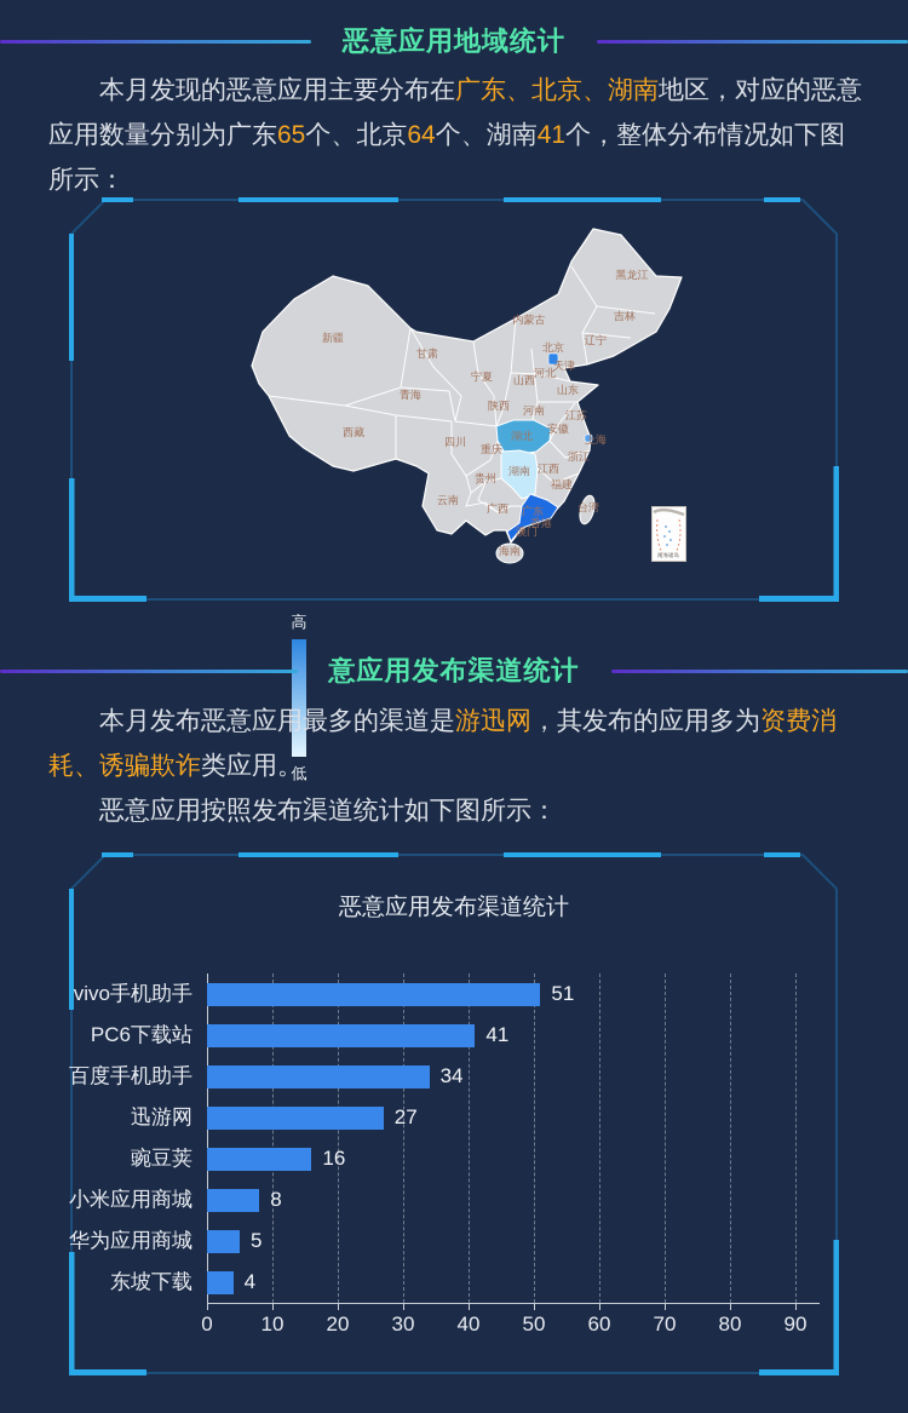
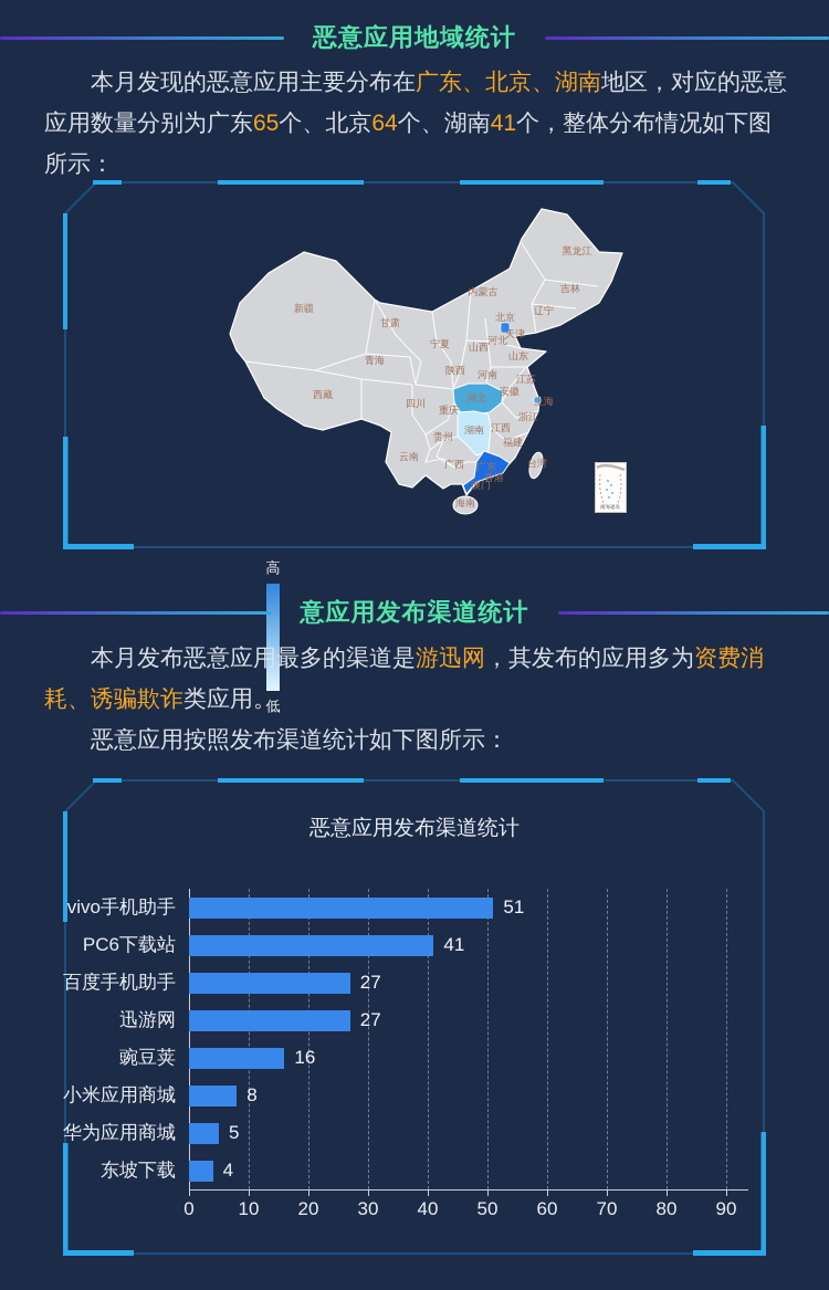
百度手机助手: 34 -> 27
